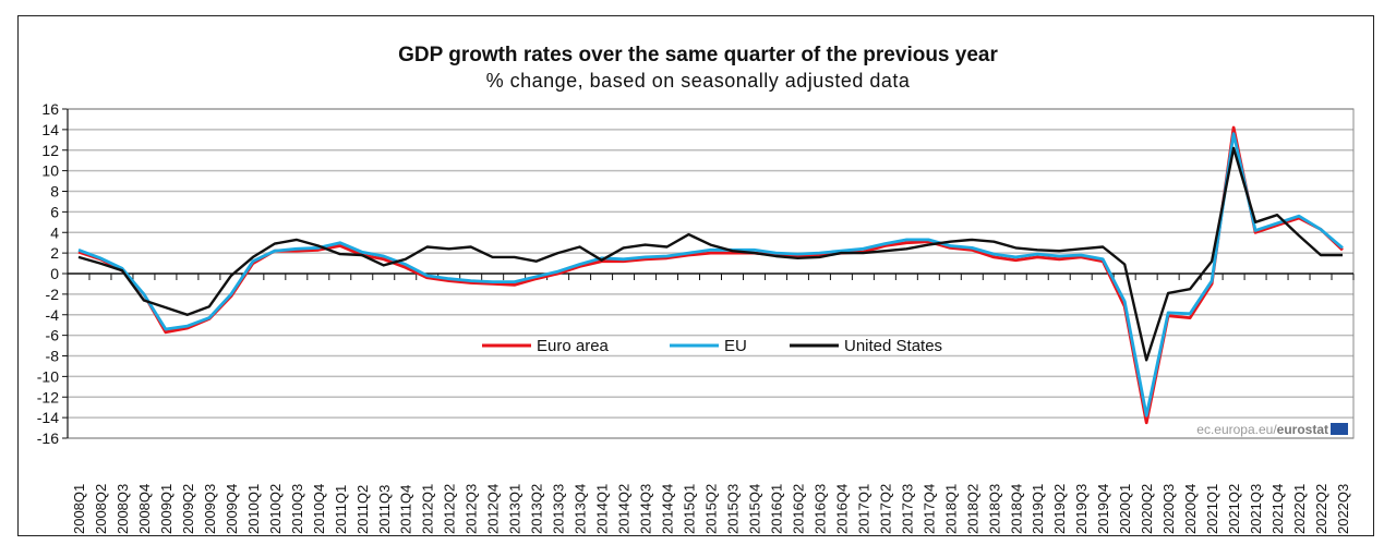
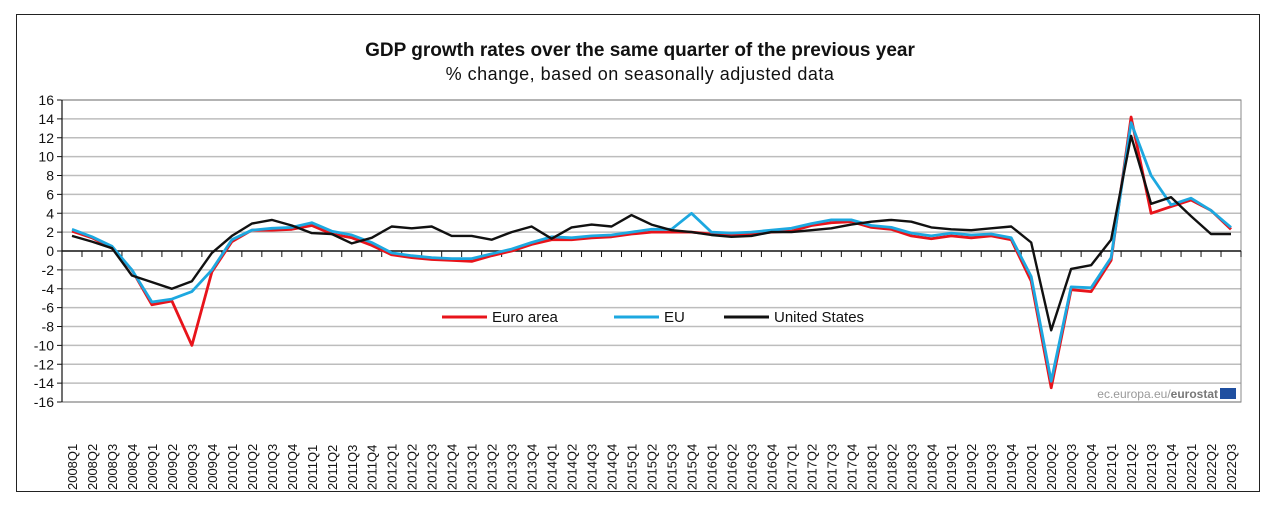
Euro area/2009Q3: -4 -> -10
EU/2015Q4: 2 -> 4
EU/2021Q3: 4 -> 8
